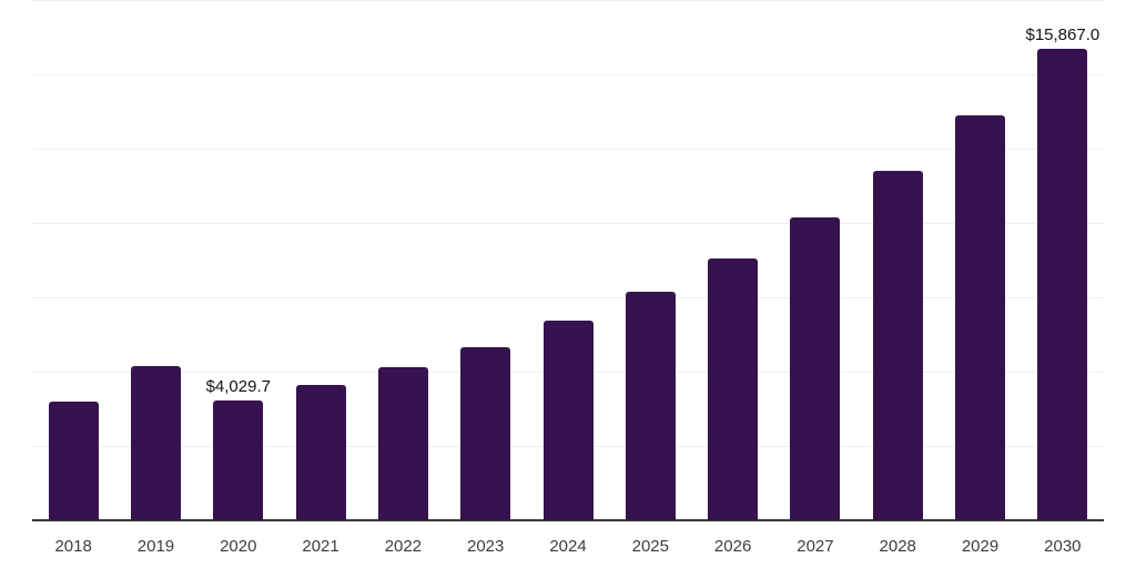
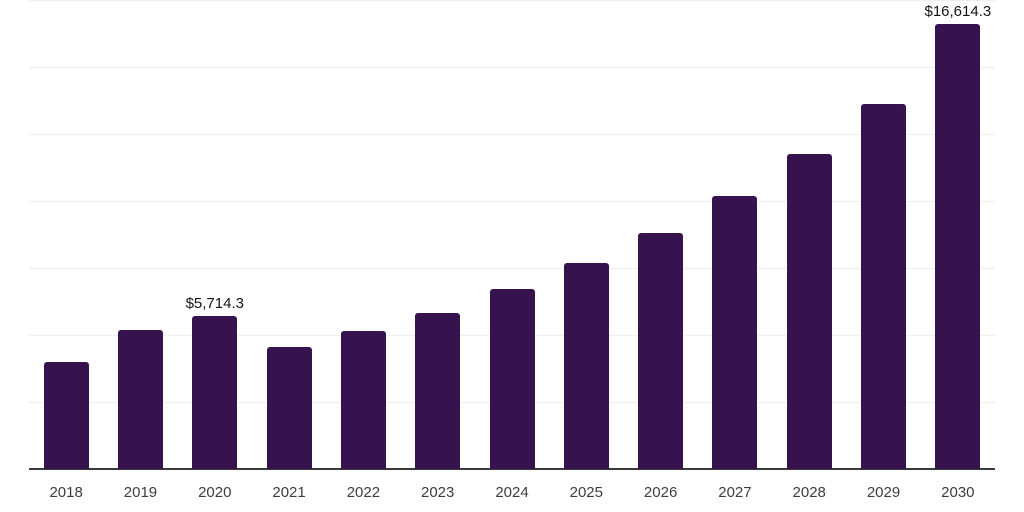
2020: $4,029.7 -> $5,714.3
2030: $15,867.0 -> $16,614.3
